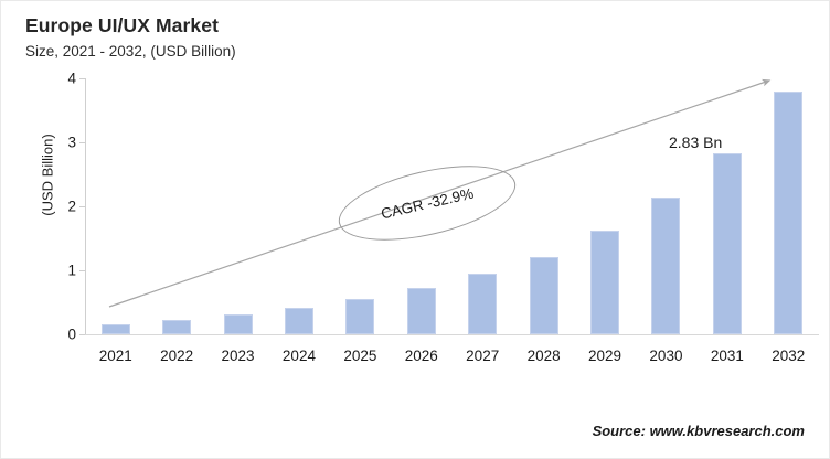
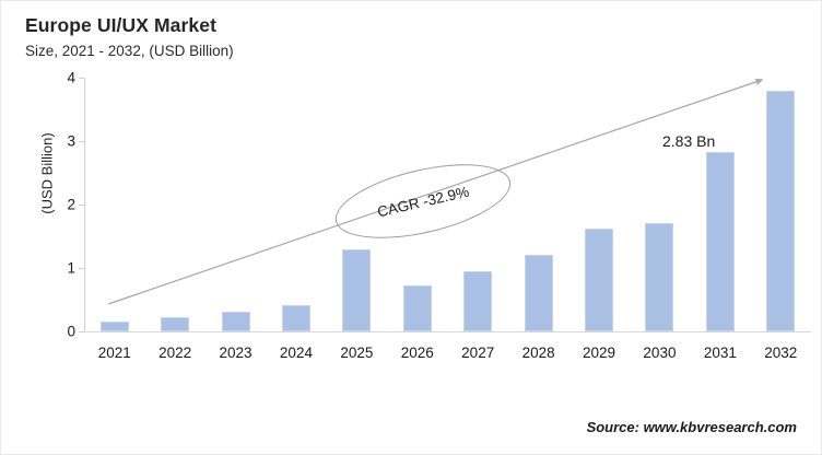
2025: 0.6 -> 1.3
2030: 2.1 -> 1.7
